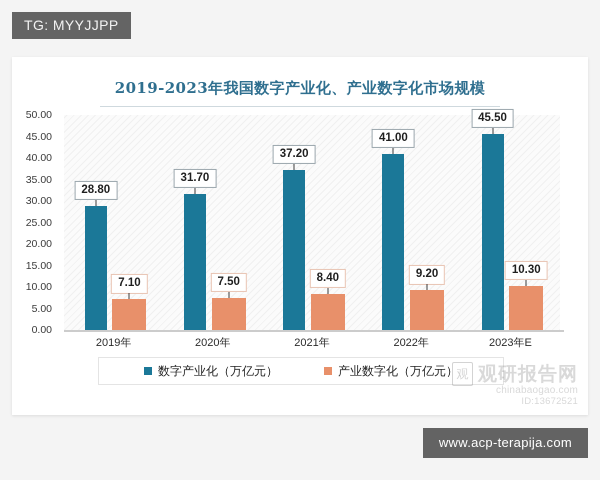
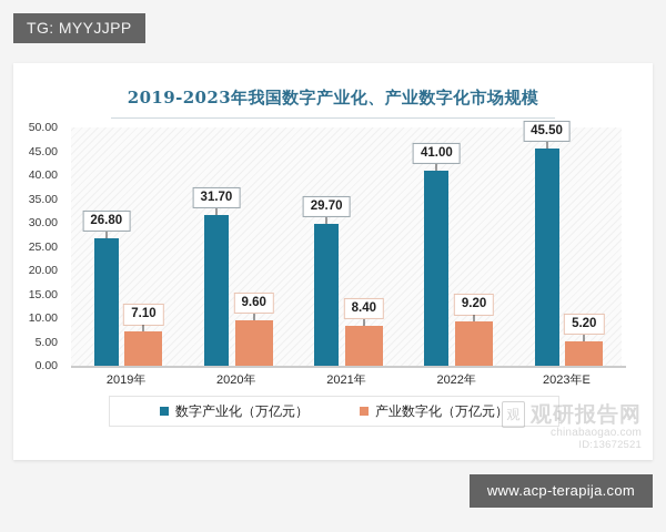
数字产业化（万亿元）/2019年: 28.80 -> 26.80
产业数字化（万亿元）/2020年: 7.50 -> 9.60
数字产业化（万亿元）/2021年: 37.20 -> 29.70
产业数字化（万亿元）/2023年E: 10.30 -> 5.20
